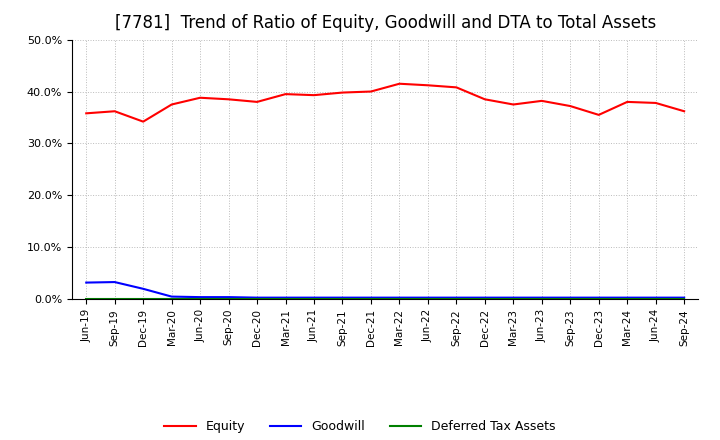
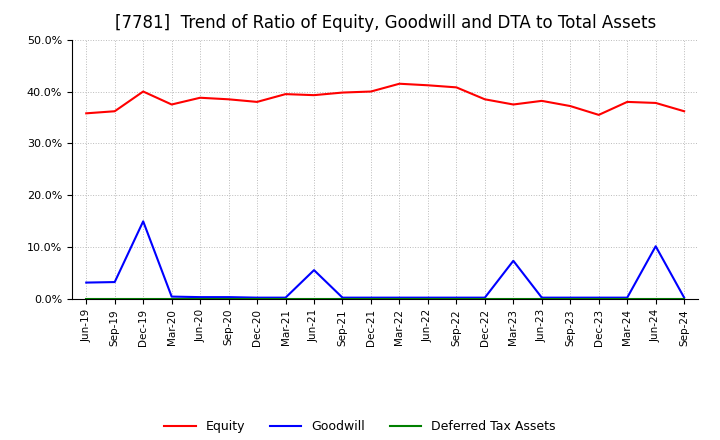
Equity/Dec-19: 34.2% -> 40.0%
Goodwill/Dec-19: 2.0% -> 15.0%
Goodwill/Jun-21: 0.3% -> 5.6%
Goodwill/Mar-23: 0.3% -> 7.4%
Goodwill/Jun-24: 0.3% -> 10.2%
